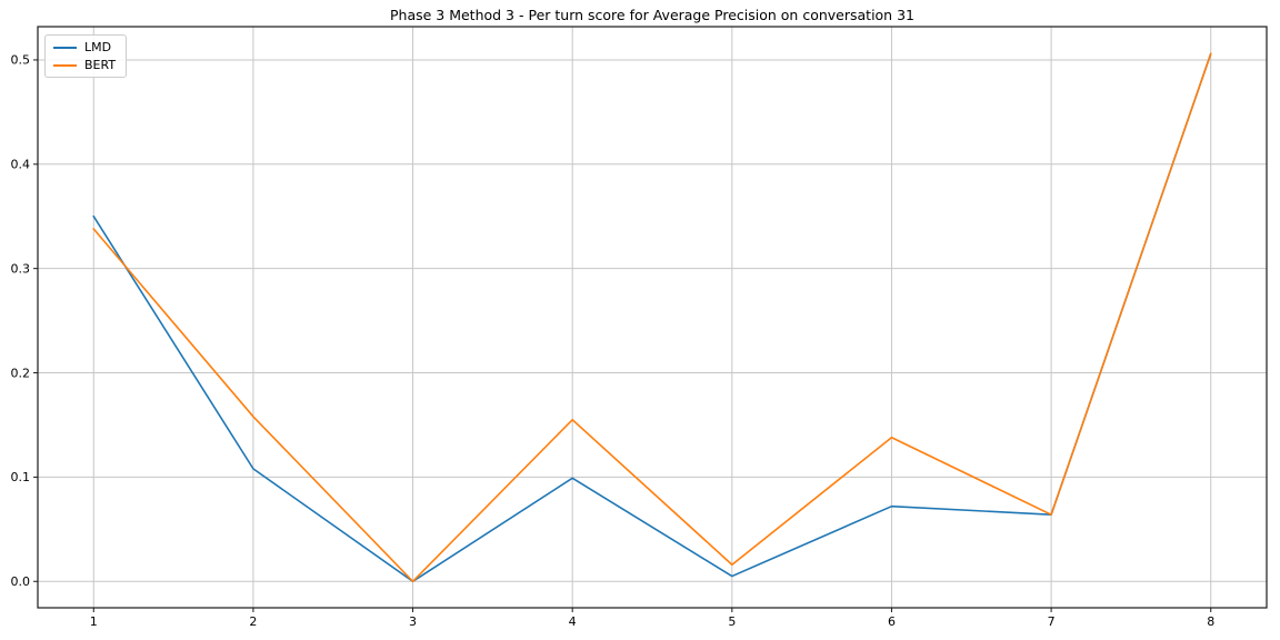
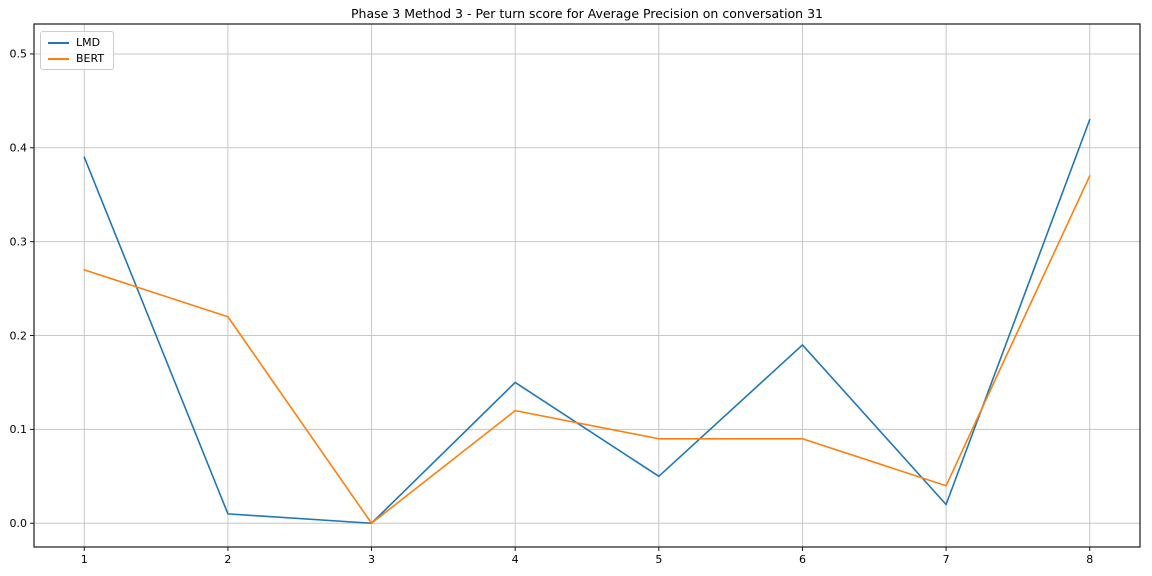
LMD/1: 0.35 -> 0.39
BERT/1: 0.34 -> 0.27
LMD/2: 0.11 -> 0.01
BERT/2: 0.16 -> 0.22
LMD/4: 0.10 -> 0.15
BERT/4: 0.15 -> 0.12
LMD/5: 0.01 -> 0.05
BERT/5: 0.02 -> 0.09
LMD/6: 0.07 -> 0.19
BERT/6: 0.14 -> 0.09
LMD/7: 0.06 -> 0.02
BERT/7: 0.06 -> 0.04
LMD/8: 0.51 -> 0.43
BERT/8: 0.51 -> 0.37
